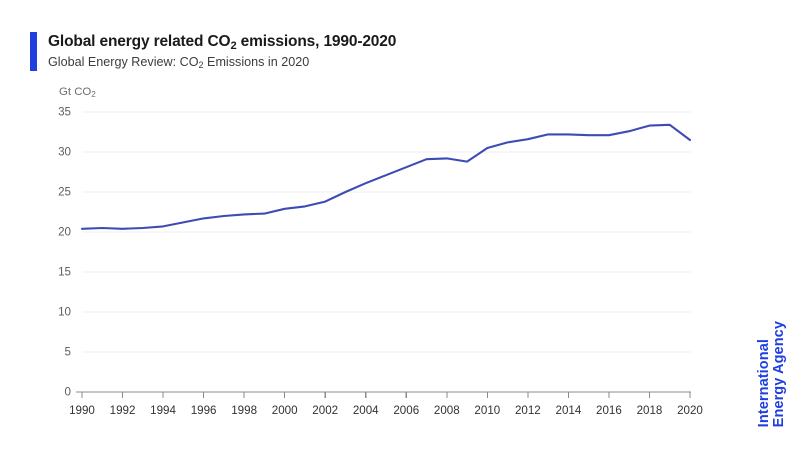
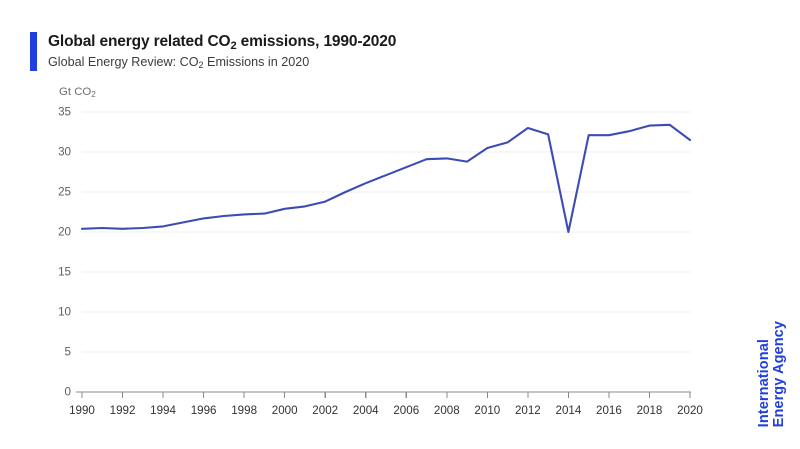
2012: 32 -> 33
2014: 32 -> 20
